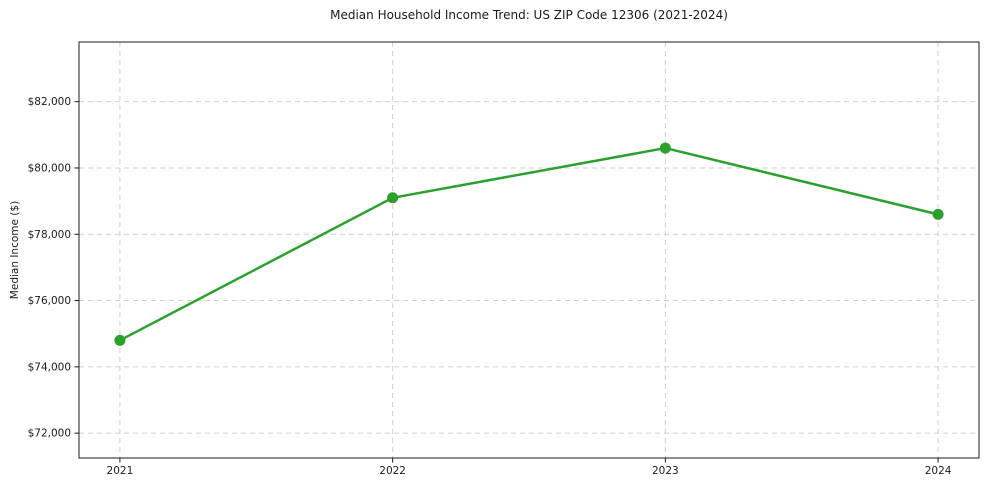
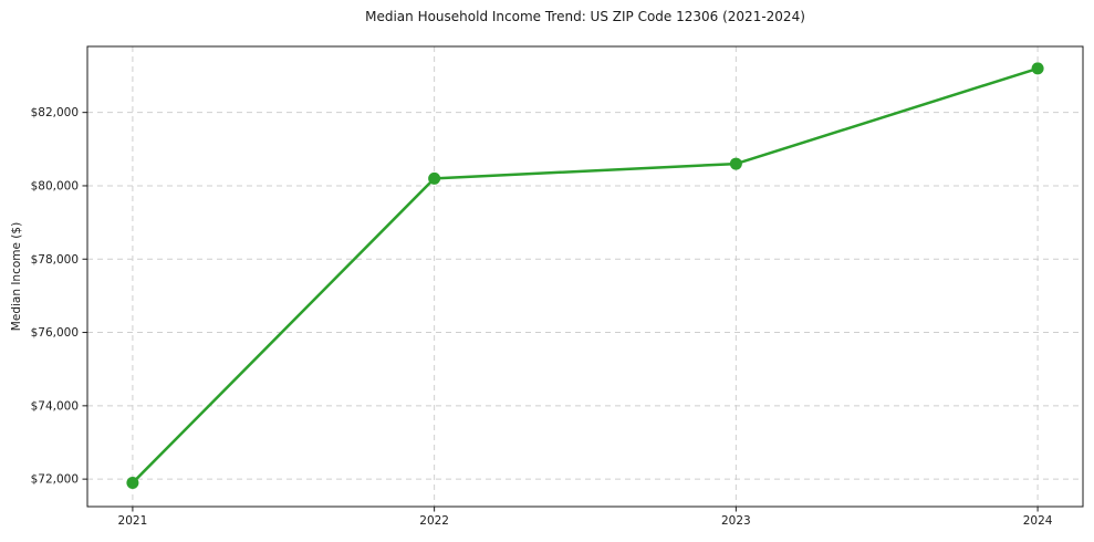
2021: $74800 -> $71900
2022: $79100 -> $80200
2024: $78600 -> $83200
